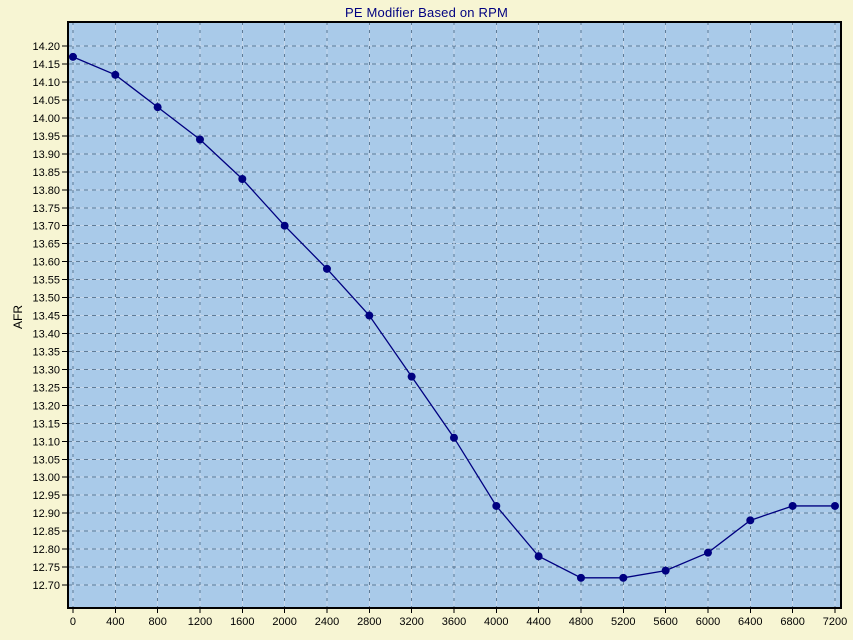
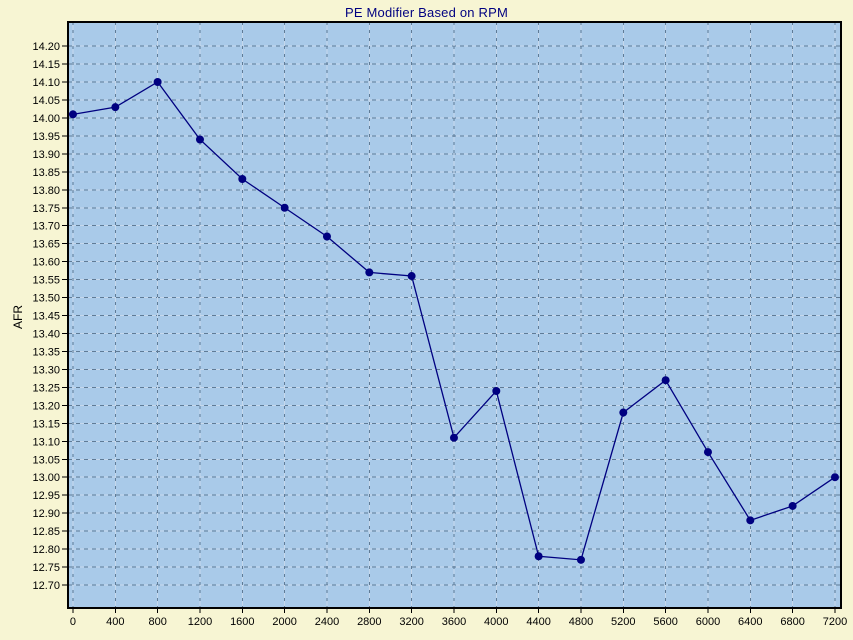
0: 14.17 -> 14.01
400: 14.12 -> 14.03
800: 14.03 -> 14.10
2000: 13.70 -> 13.75
2400: 13.58 -> 13.67
2800: 13.45 -> 13.57
3200: 13.28 -> 13.56
4000: 12.92 -> 13.24
4800: 12.72 -> 12.77
5200: 12.72 -> 13.18
5600: 12.74 -> 13.27
6000: 12.79 -> 13.07
7200: 12.92 -> 13.00
